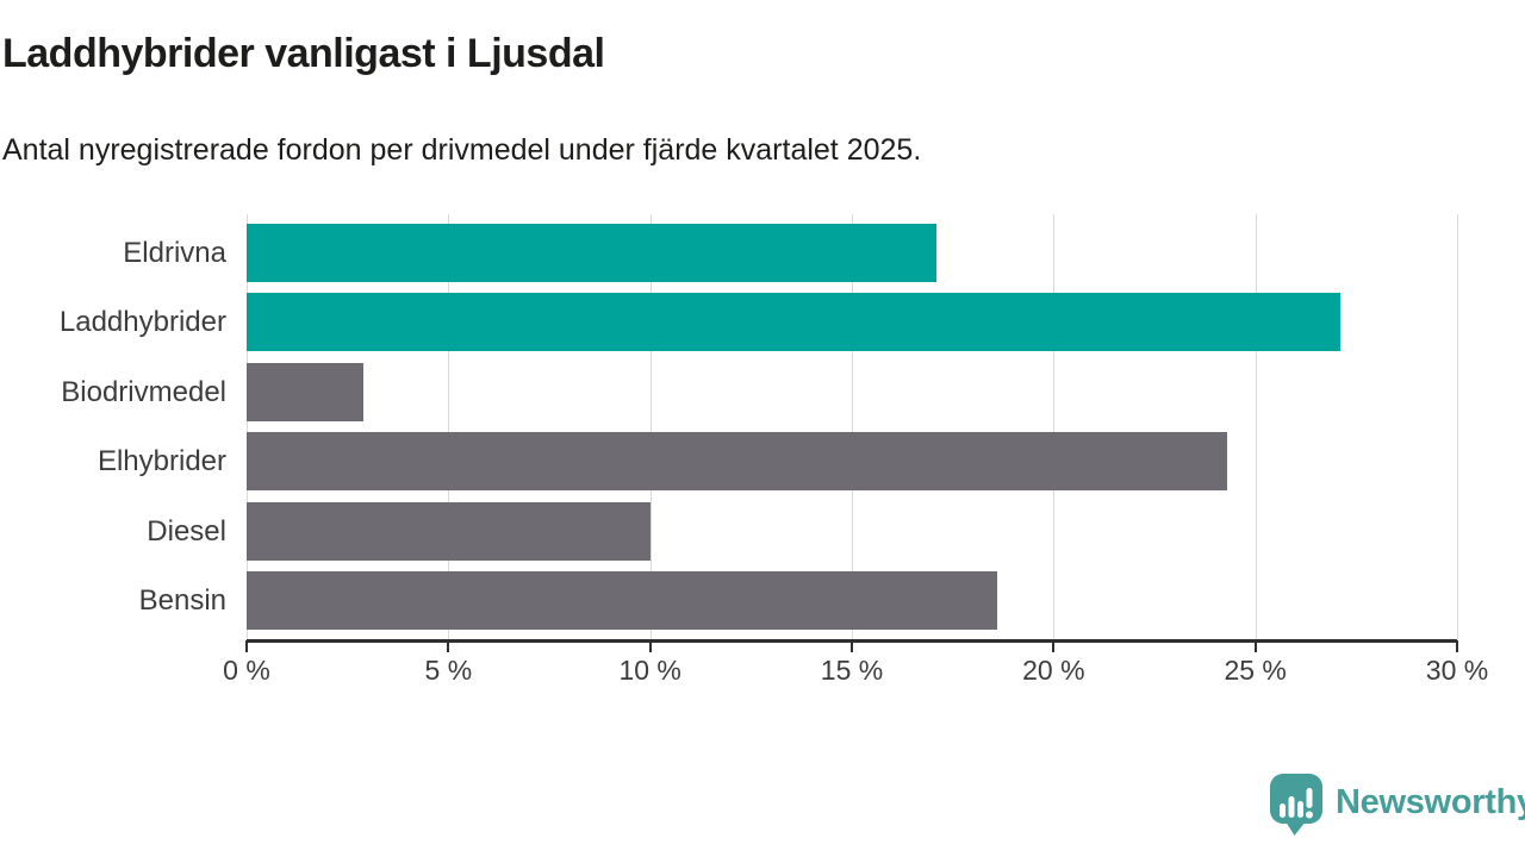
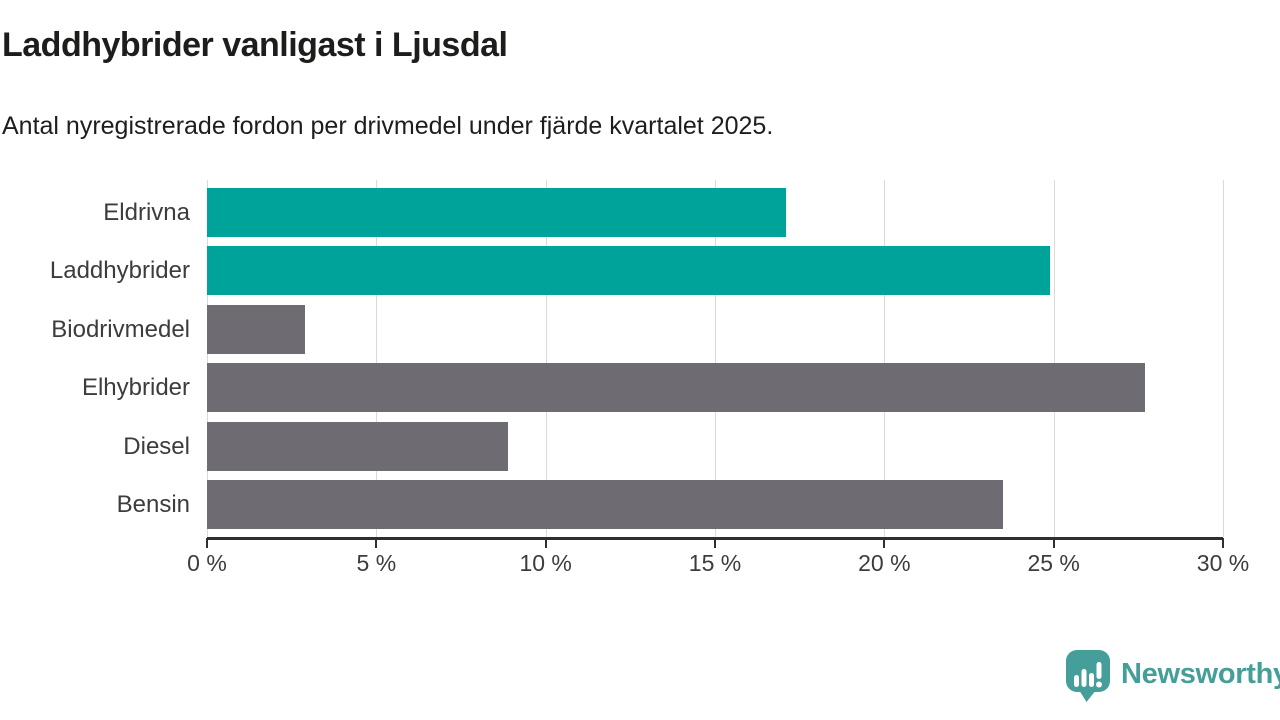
Laddhybrider: 27.1% -> 24.9%
Elhybrider: 24.3% -> 27.7%
Diesel: 10.0% -> 8.9%
Bensin: 18.6% -> 23.5%
